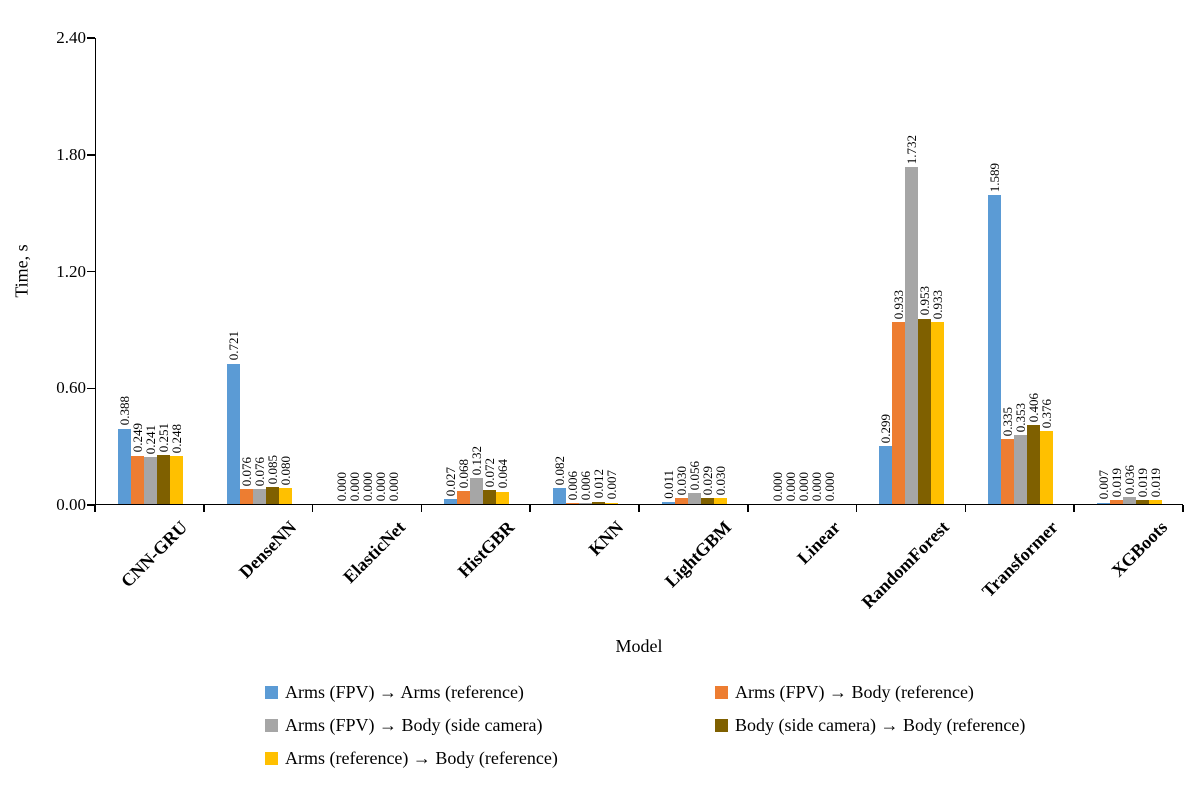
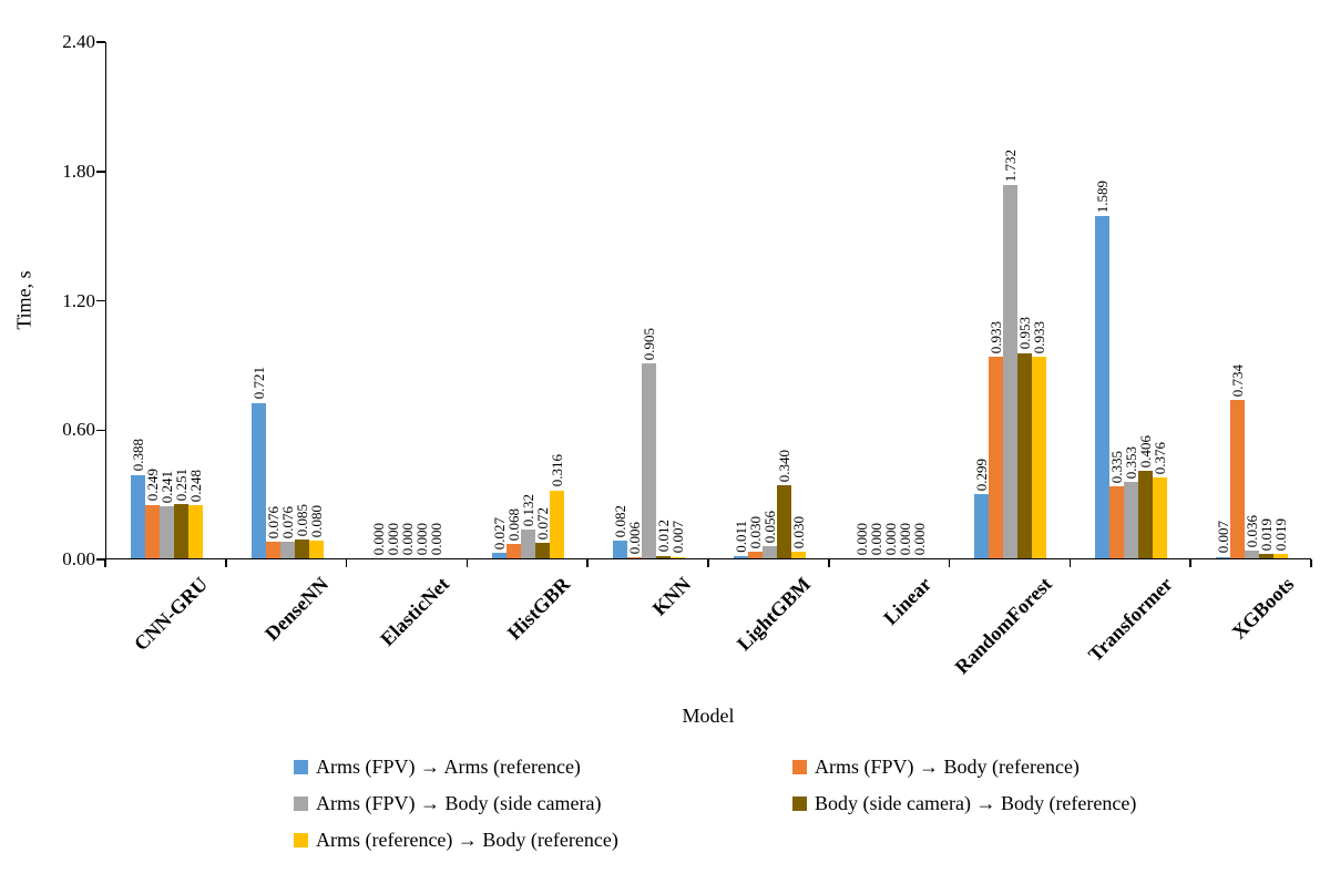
Arms (reference) → Body (reference)/HistGBR: 0.064 -> 0.316
Arms (FPV) → Body (side camera)/KNN: 0.006 -> 0.905
Body (side camera) → Body (reference)/LightGBM: 0.029 -> 0.340
Arms (FPV) → Body (reference)/XGBoots: 0.019 -> 0.734
